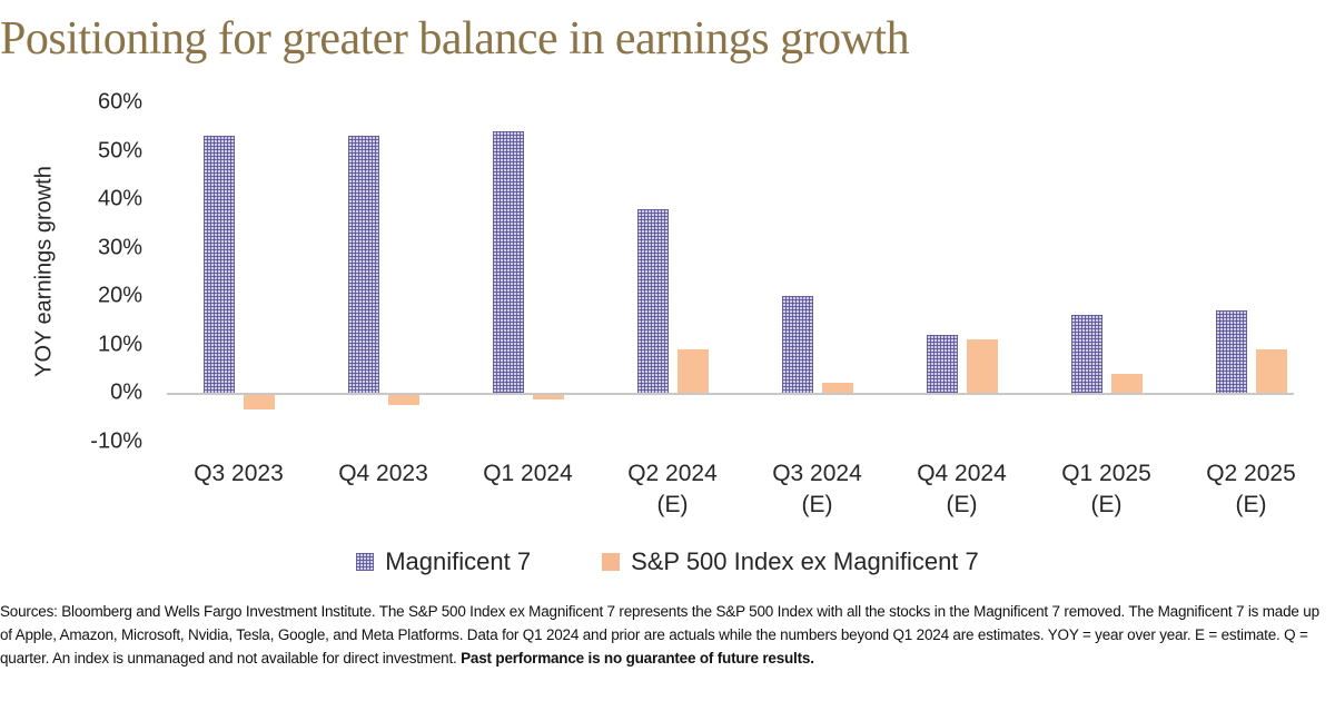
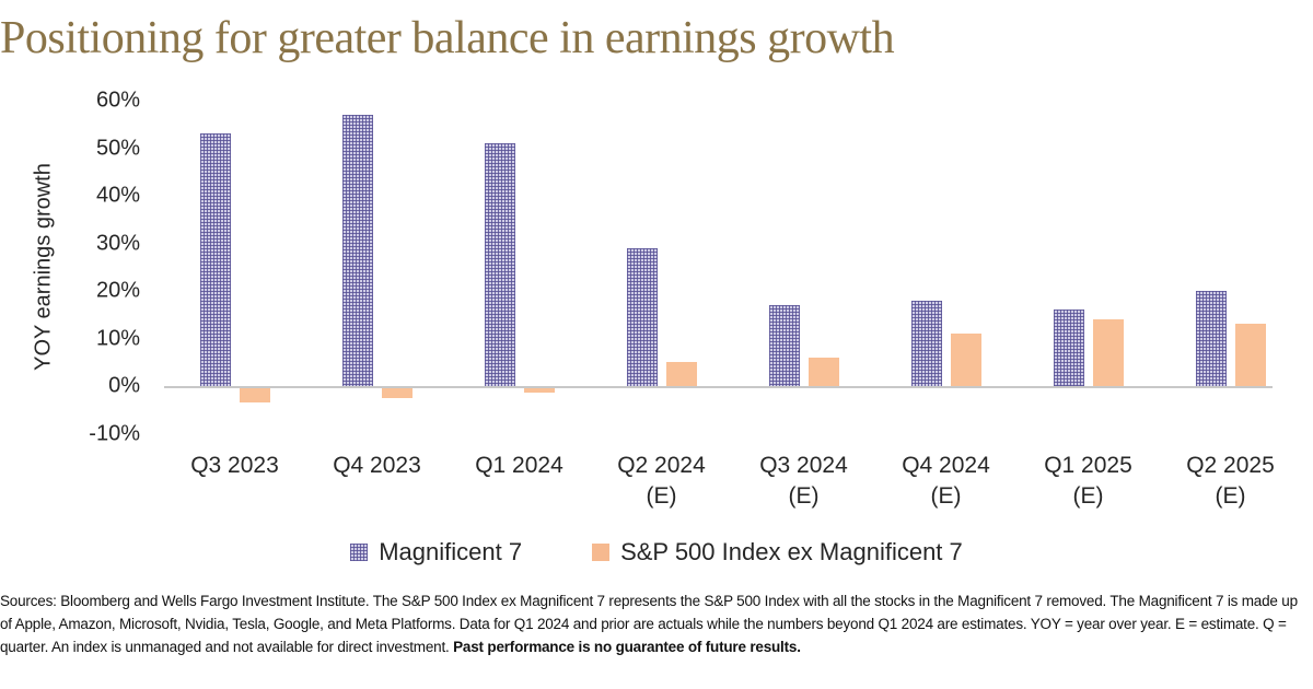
Magnificent 7/Q4 2023: 53% -> 57%
Magnificent 7/Q1 2024: 54% -> 51%
Magnificent 7/Q2 2024 (E): 38% -> 29%
S&P 500 Index ex Magnificent 7/Q2 2024 (E): 9% -> 5%
Magnificent 7/Q3 2024 (E): 20% -> 17%
S&P 500 Index ex Magnificent 7/Q3 2024 (E): 2% -> 6%
Magnificent 7/Q4 2024 (E): 12% -> 18%
S&P 500 Index ex Magnificent 7/Q1 2025 (E): 4% -> 14%
Magnificent 7/Q2 2025 (E): 17% -> 20%
S&P 500 Index ex Magnificent 7/Q2 2025 (E): 9% -> 13%
